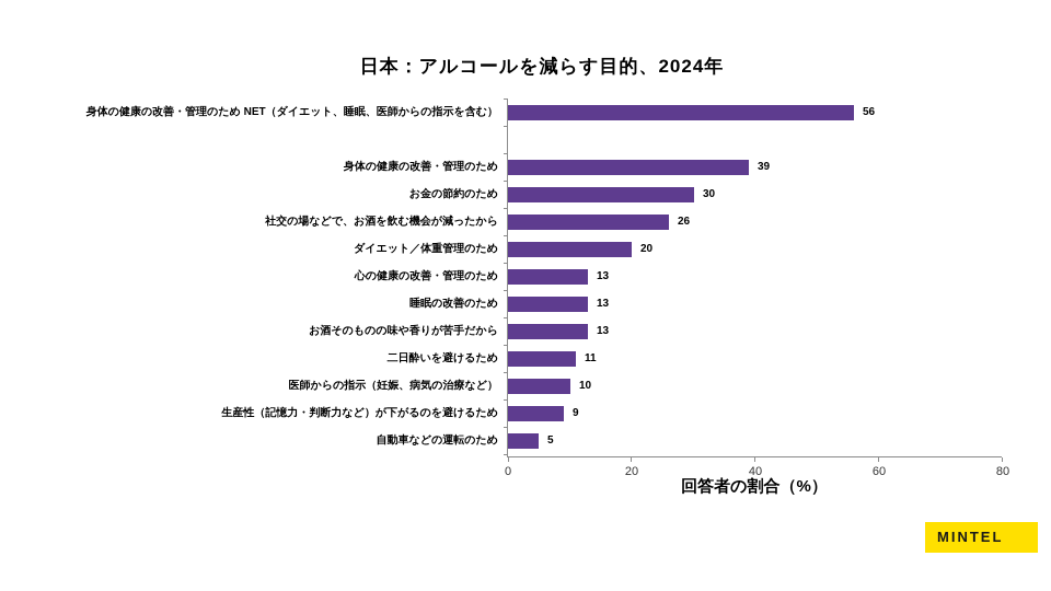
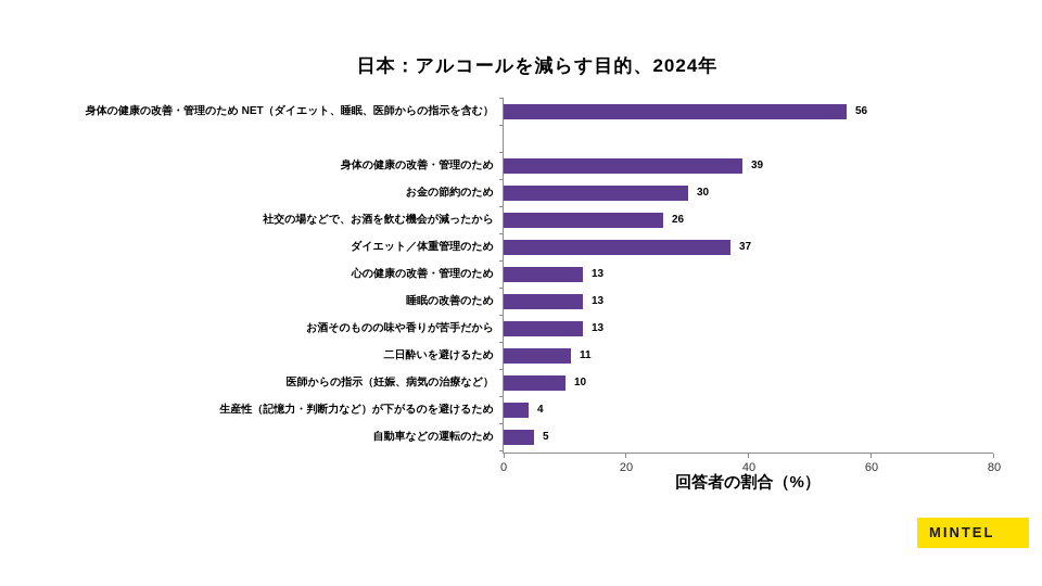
ダイエット／体重管理のため: 20 -> 37
生産性（記憶力・判断力など）が下がるのを避けるため: 9 -> 4
